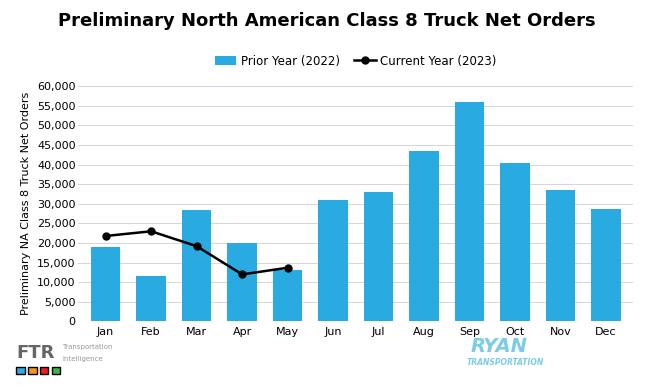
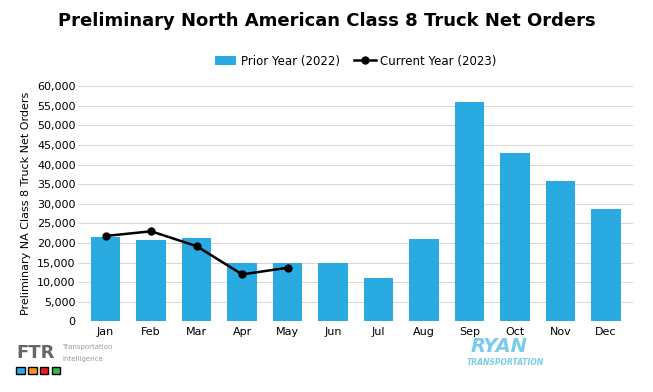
Prior Year (2022)/Jan: 19,000 -> 21,500
Prior Year (2022)/Feb: 11,500 -> 20,700
Prior Year (2022)/Mar: 28,500 -> 21,200
Prior Year (2022)/Apr: 20,000 -> 15,000
Prior Year (2022)/May: 13,000 -> 14,900
Prior Year (2022)/Jun: 31,000 -> 15,000
Prior Year (2022)/Jul: 33,000 -> 11,000
Prior Year (2022)/Aug: 43,500 -> 21,000
Prior Year (2022)/Oct: 40,500 -> 43,000
Prior Year (2022)/Nov: 33,500 -> 35,700
